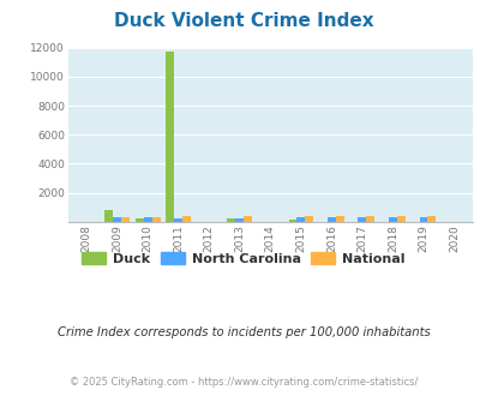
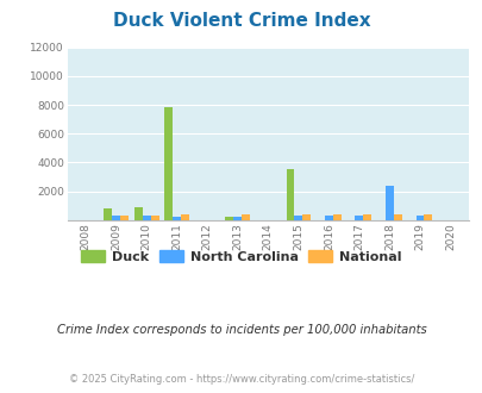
Duck/2010: 200 -> 900
Duck/2011: 11700 -> 7800
Duck/2015: 200 -> 3500
North Carolina/2018: 300 -> 2400
